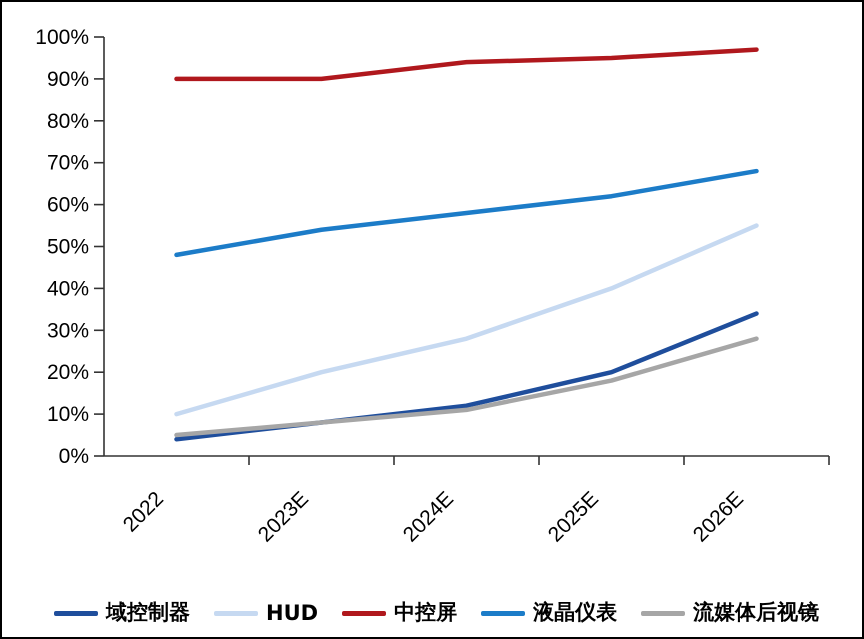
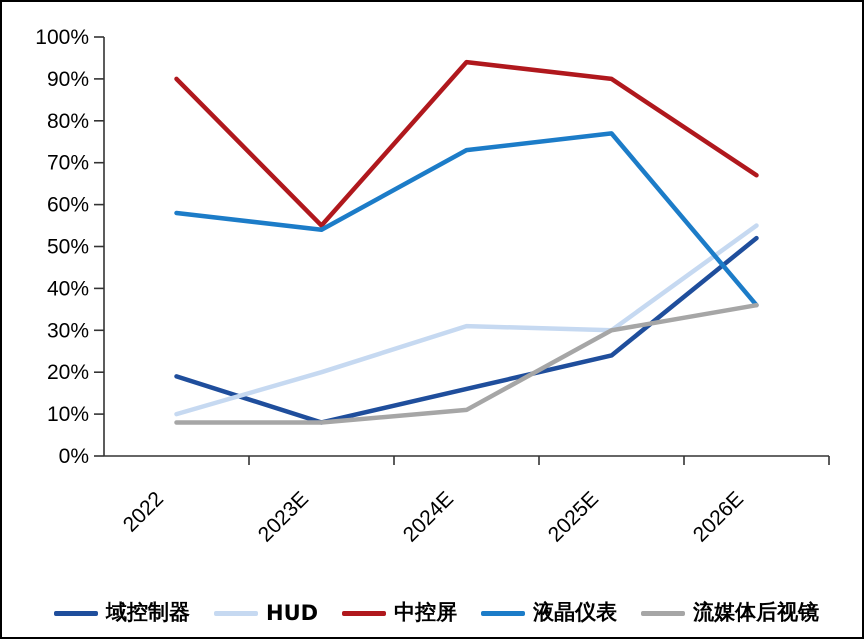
域控制器/2022: 4% -> 19%
液晶仪表/2022: 48% -> 58%
流媒体后视镜/2022: 5% -> 8%
中控屏/2023E: 90% -> 55%
域控制器/2024E: 12% -> 16%
HUD/2024E: 28% -> 31%
液晶仪表/2024E: 58% -> 73%
域控制器/2025E: 20% -> 24%
HUD/2025E: 40% -> 30%
中控屏/2025E: 95% -> 90%
液晶仪表/2025E: 62% -> 77%
流媒体后视镜/2025E: 18% -> 30%
域控制器/2026E: 34% -> 52%
中控屏/2026E: 97% -> 67%
液晶仪表/2026E: 68% -> 36%
流媒体后视镜/2026E: 28% -> 36%
